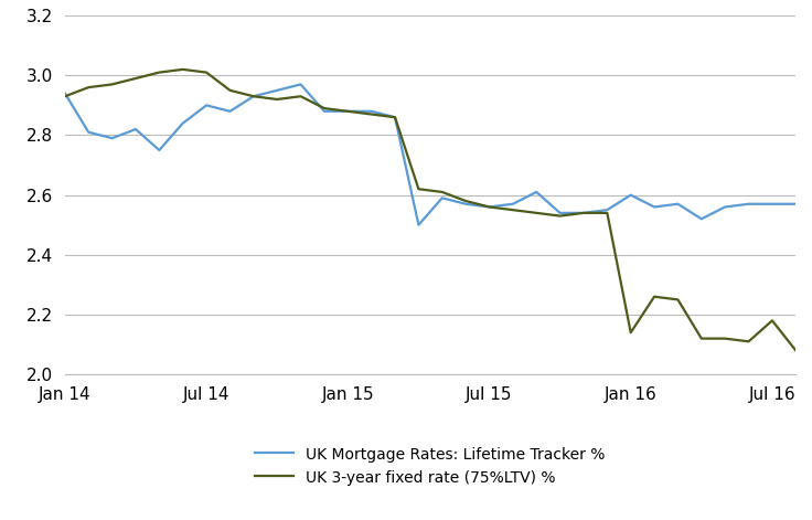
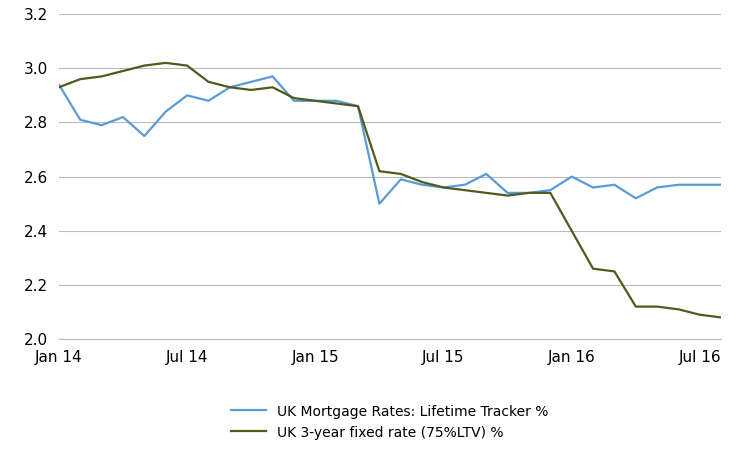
UK 3-year fixed rate (75%LTV) %/Jan 16: 2.14 -> 2.40
UK 3-year fixed rate (75%LTV) %/Jul 16: 2.18 -> 2.09
